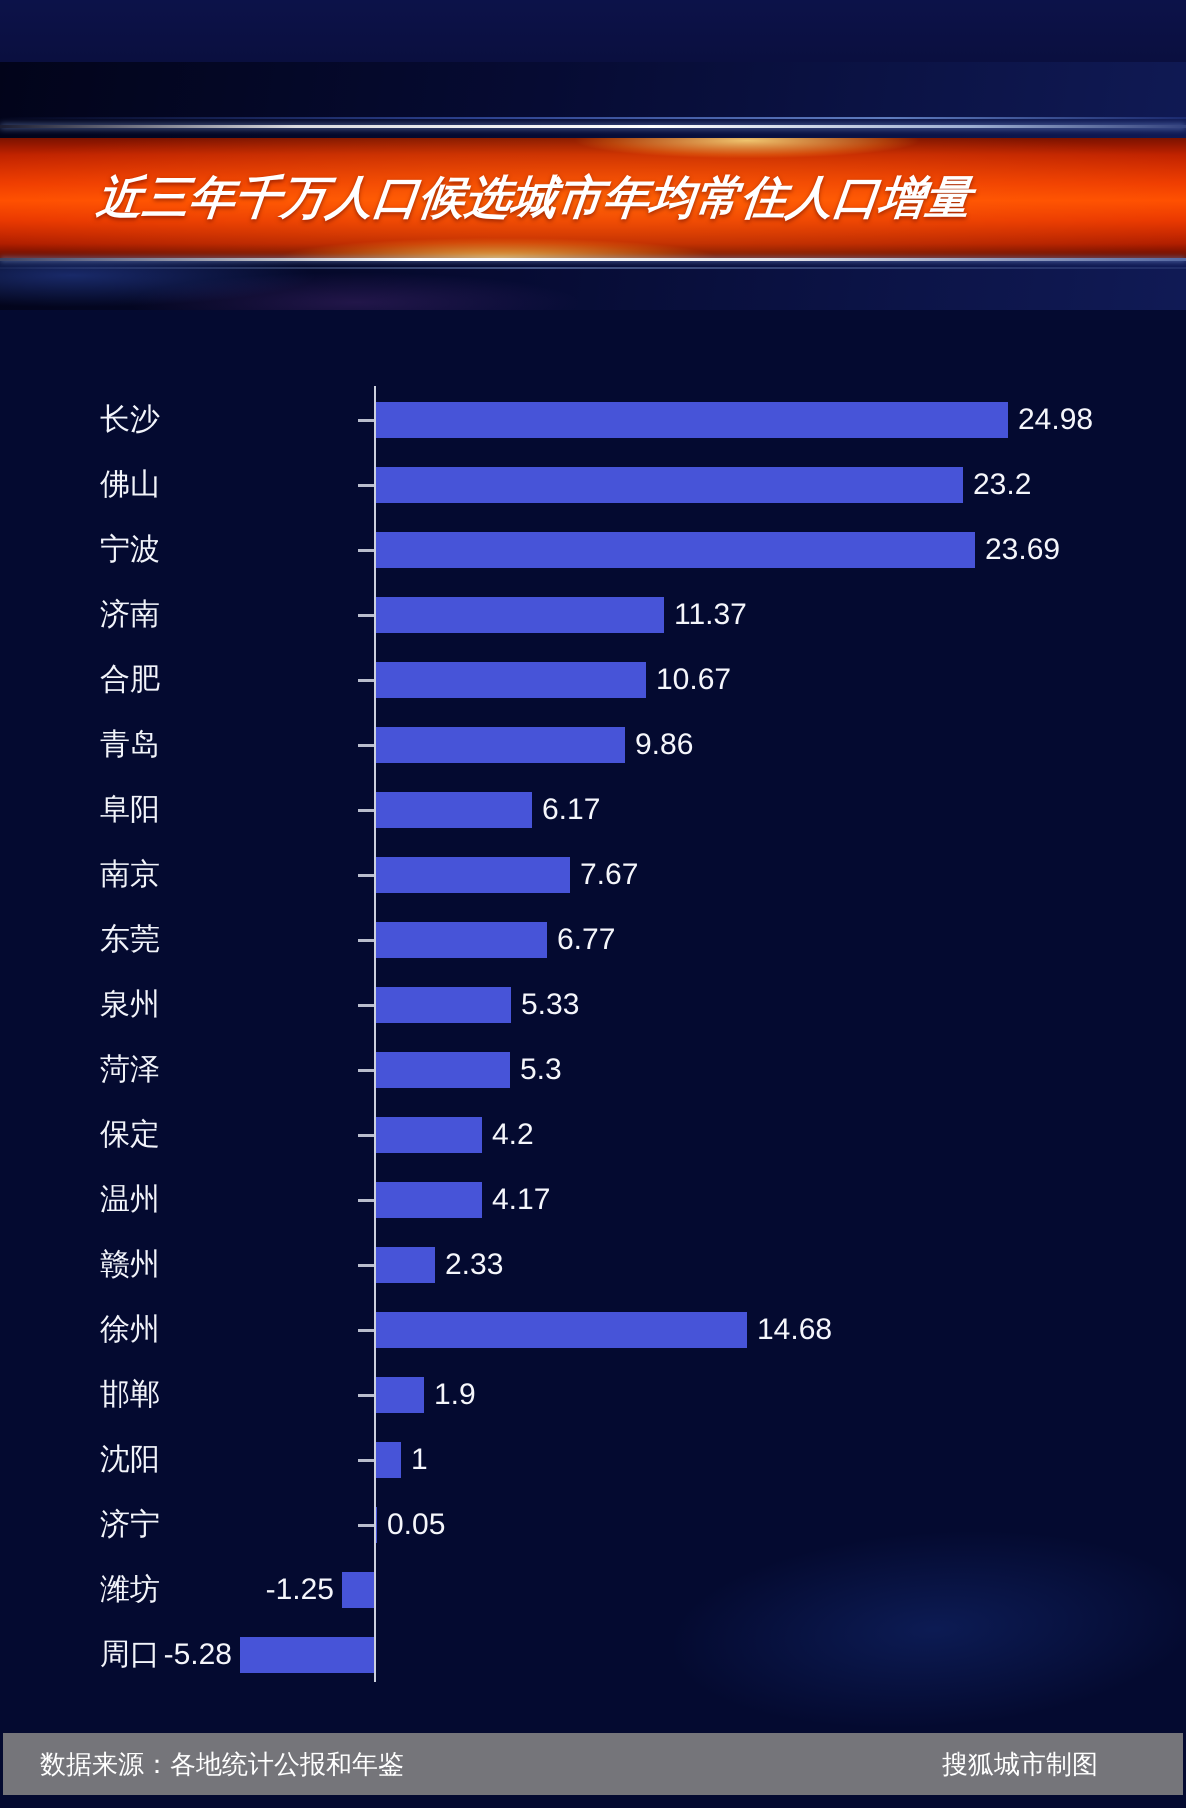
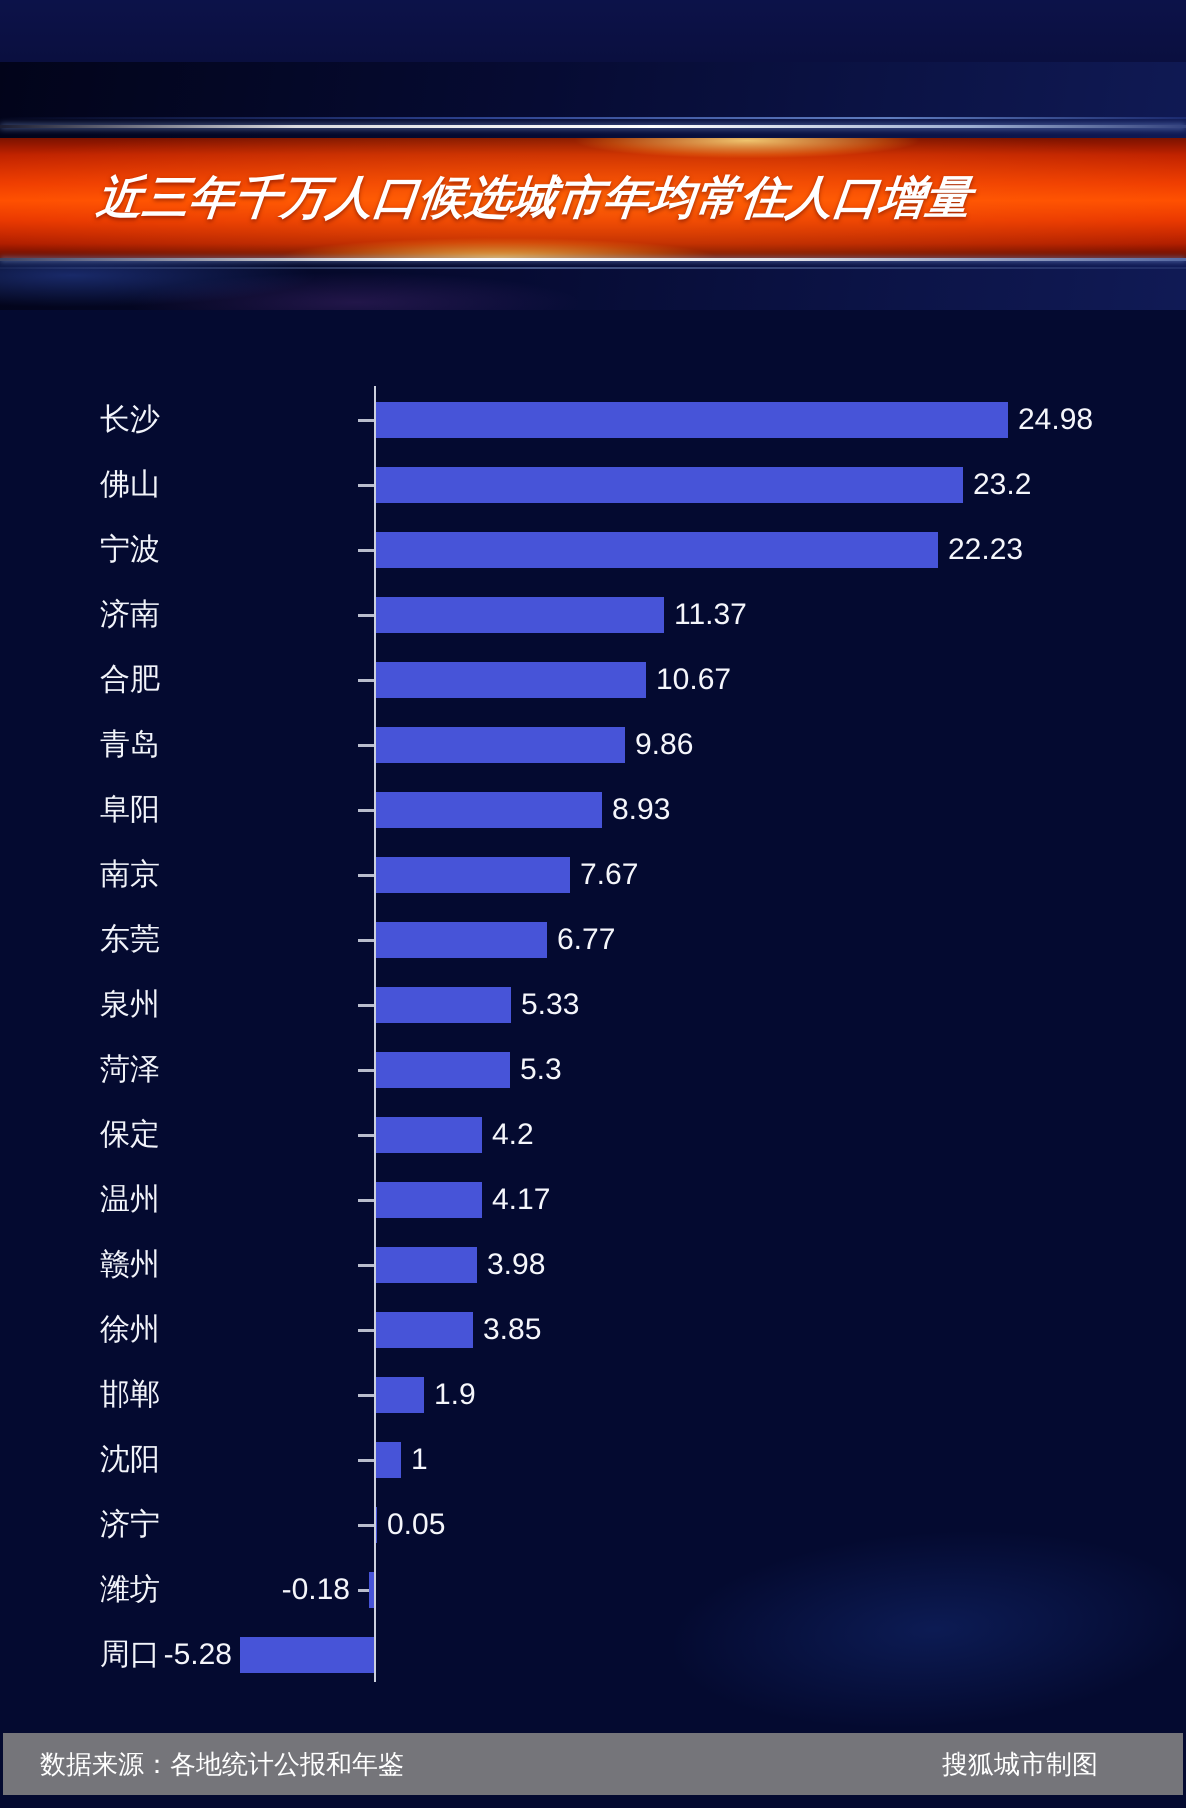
宁波: 23.69 -> 22.23
阜阳: 6.17 -> 8.93
赣州: 2.33 -> 3.98
徐州: 14.68 -> 3.85
潍坊: -1.25 -> -0.18
